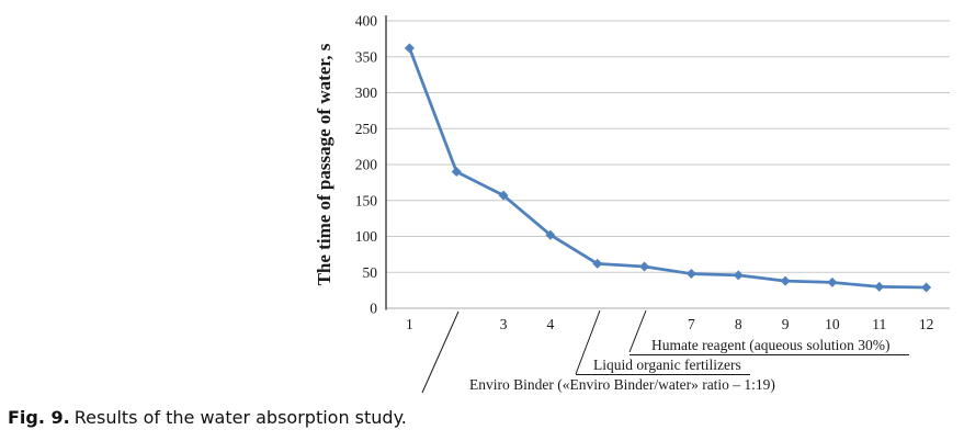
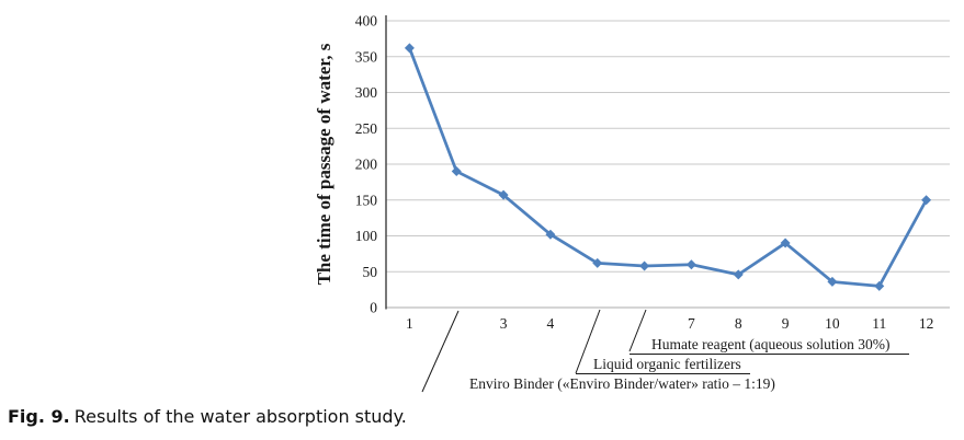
7: 50 -> 60
9: 40 -> 90
12: 30 -> 150
